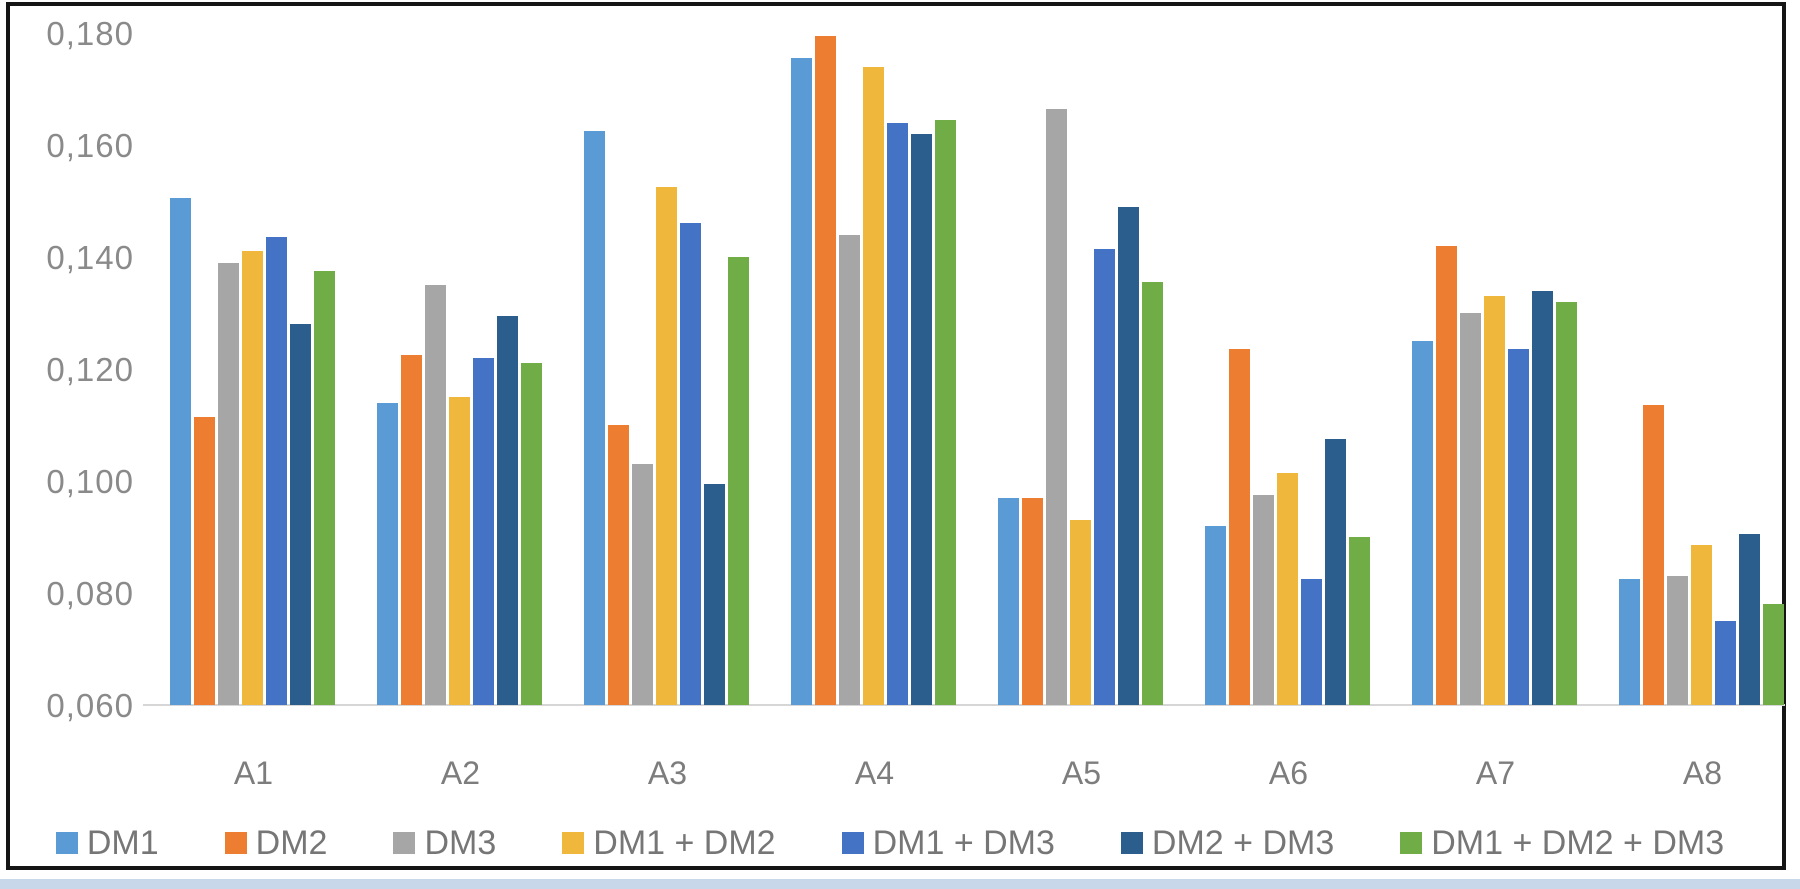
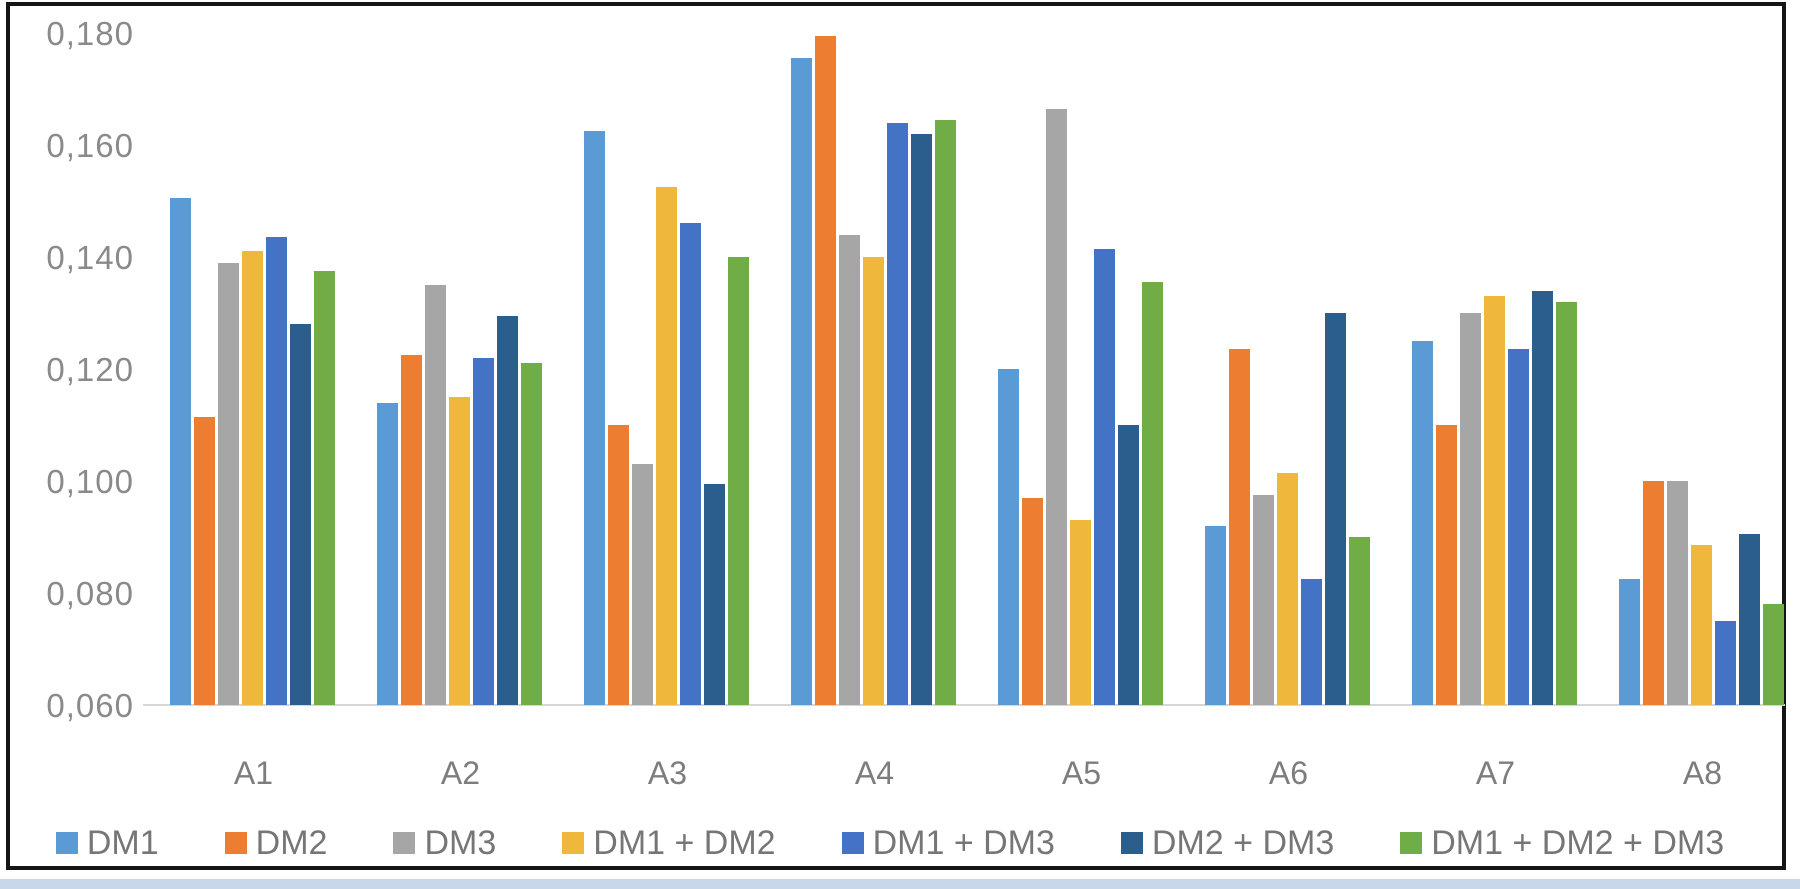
DM1 + DM2/A4: 0,17 -> 0,14
DM1/A5: 0,10 -> 0,12
DM2 + DM3/A5: 0,15 -> 0,11
DM2 + DM3/A6: 0,11 -> 0,13
DM2/A7: 0,14 -> 0,11
DM2/A8: 0,11 -> 0,10
DM3/A8: 0,08 -> 0,10
